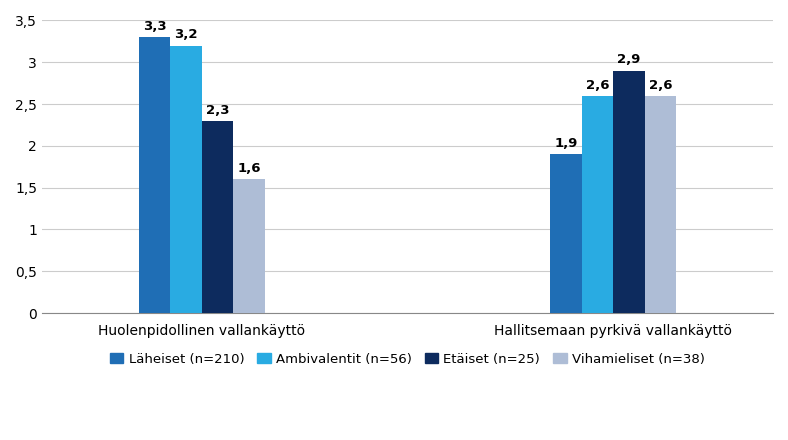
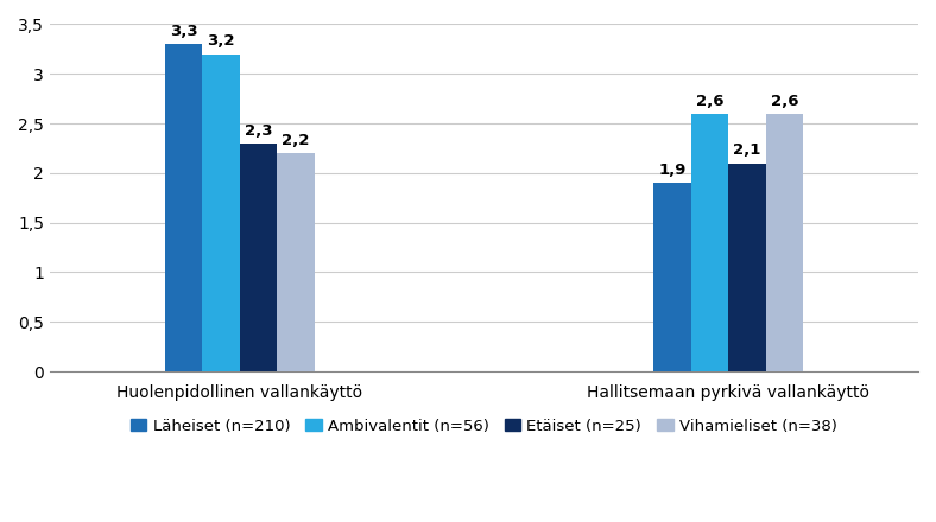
Vihamieliset (n=38)/Huolenpidollinen vallankäyttö: 1,6 -> 2,2
Etäiset (n=25)/Hallitsemaan pyrkivä vallankäyttö: 2,9 -> 2,1
